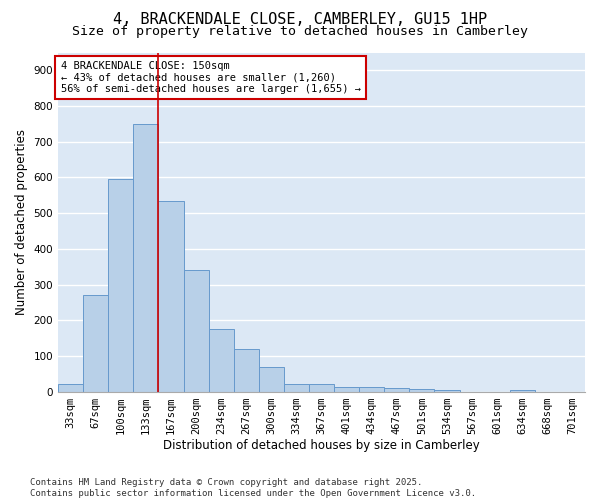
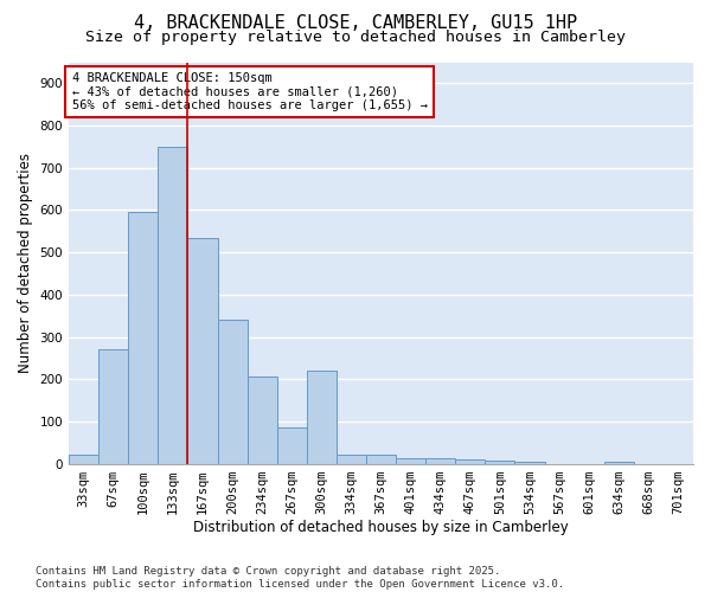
234sqm: 175 -> 205
267sqm: 120 -> 85
300sqm: 68 -> 220
